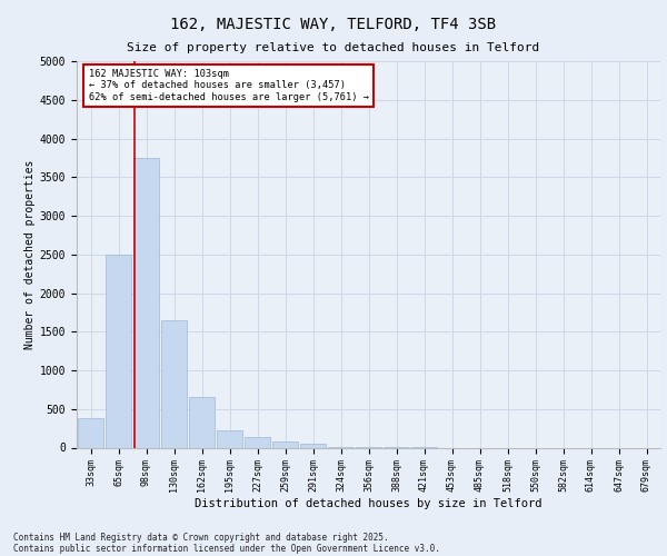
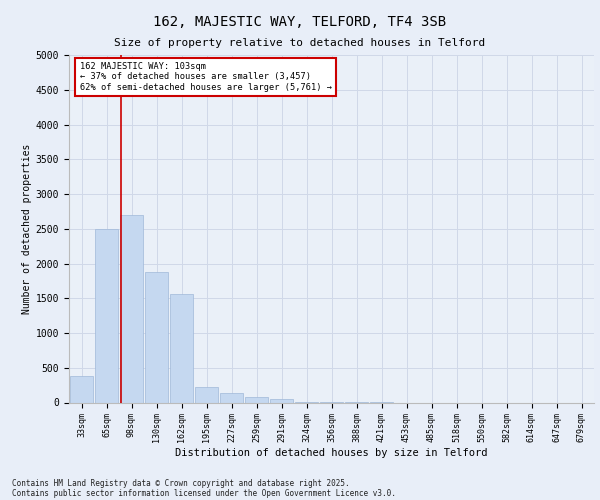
98sqm: 3750 -> 2700
130sqm: 1650 -> 1880
162sqm: 650 -> 1560
